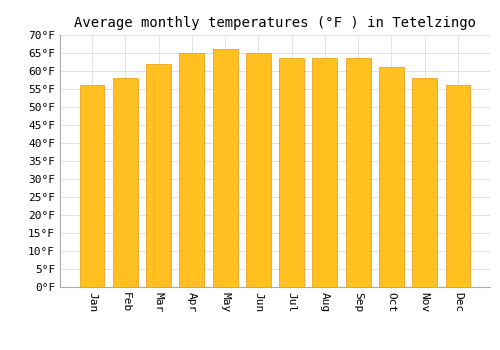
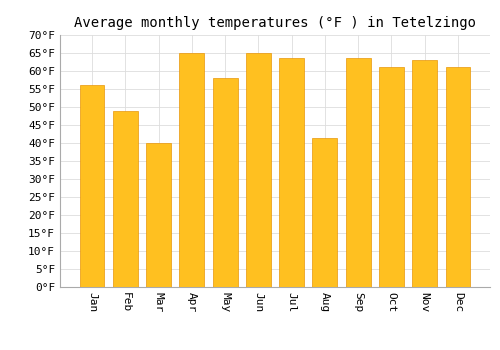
Feb: 58.0°F -> 49.0°F
Mar: 62.0°F -> 40.0°F
May: 66.0°F -> 58.0°F
Aug: 63.5°F -> 41.5°F
Nov: 58.0°F -> 63.0°F
Dec: 56.0°F -> 61.0°F
